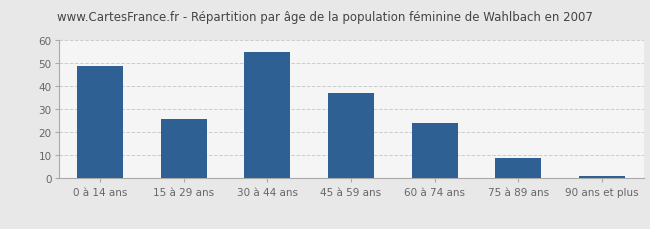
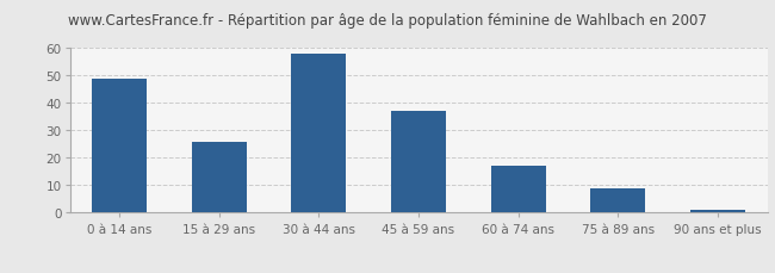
30 à 44 ans: 55 -> 58
60 à 74 ans: 24 -> 17
